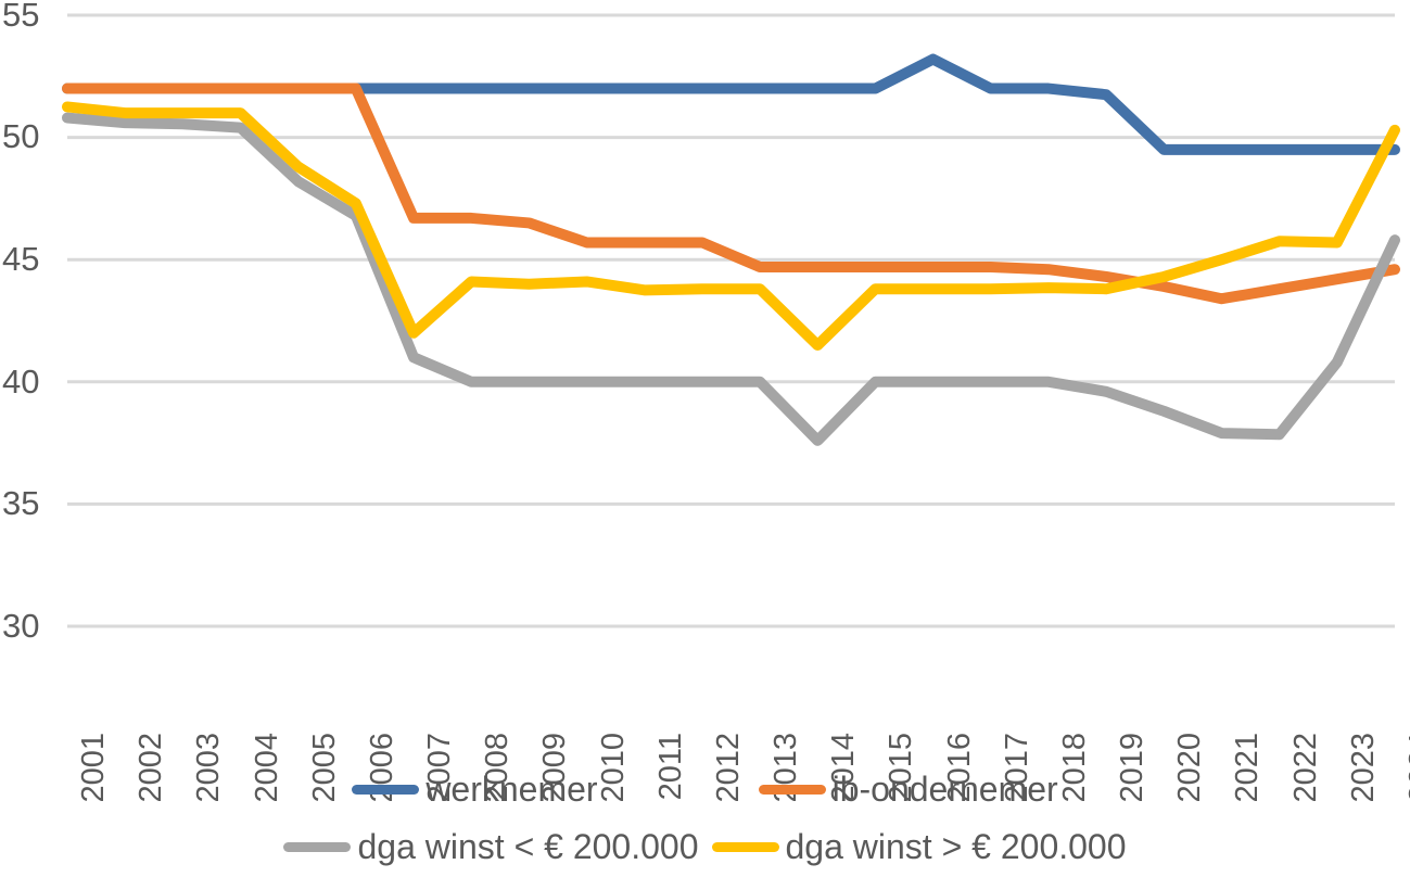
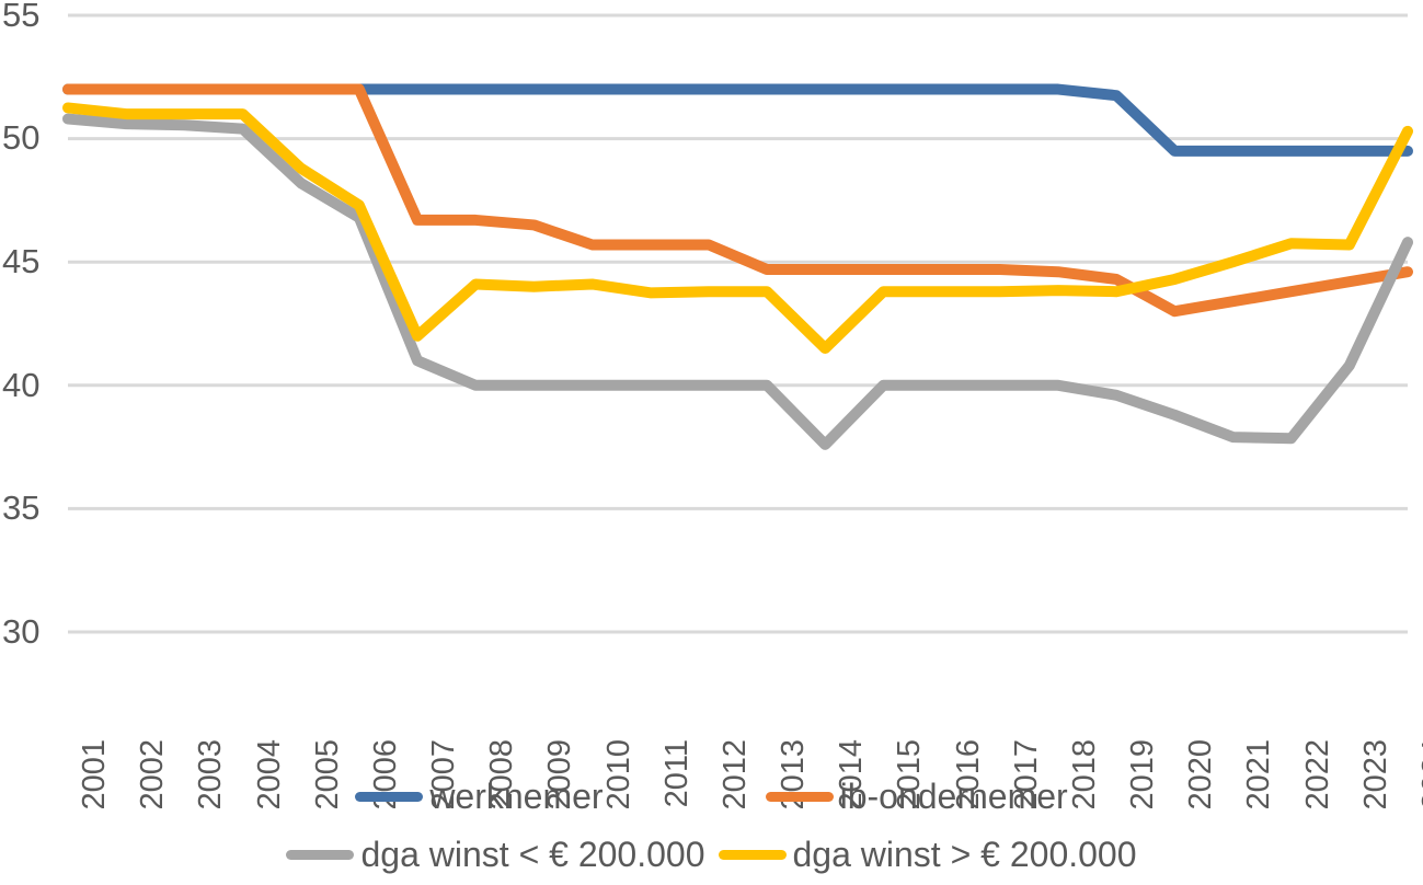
werknemer/2016: 53.2 -> 52.0
ib-ondernemer/2020: 43.9 -> 43.0
